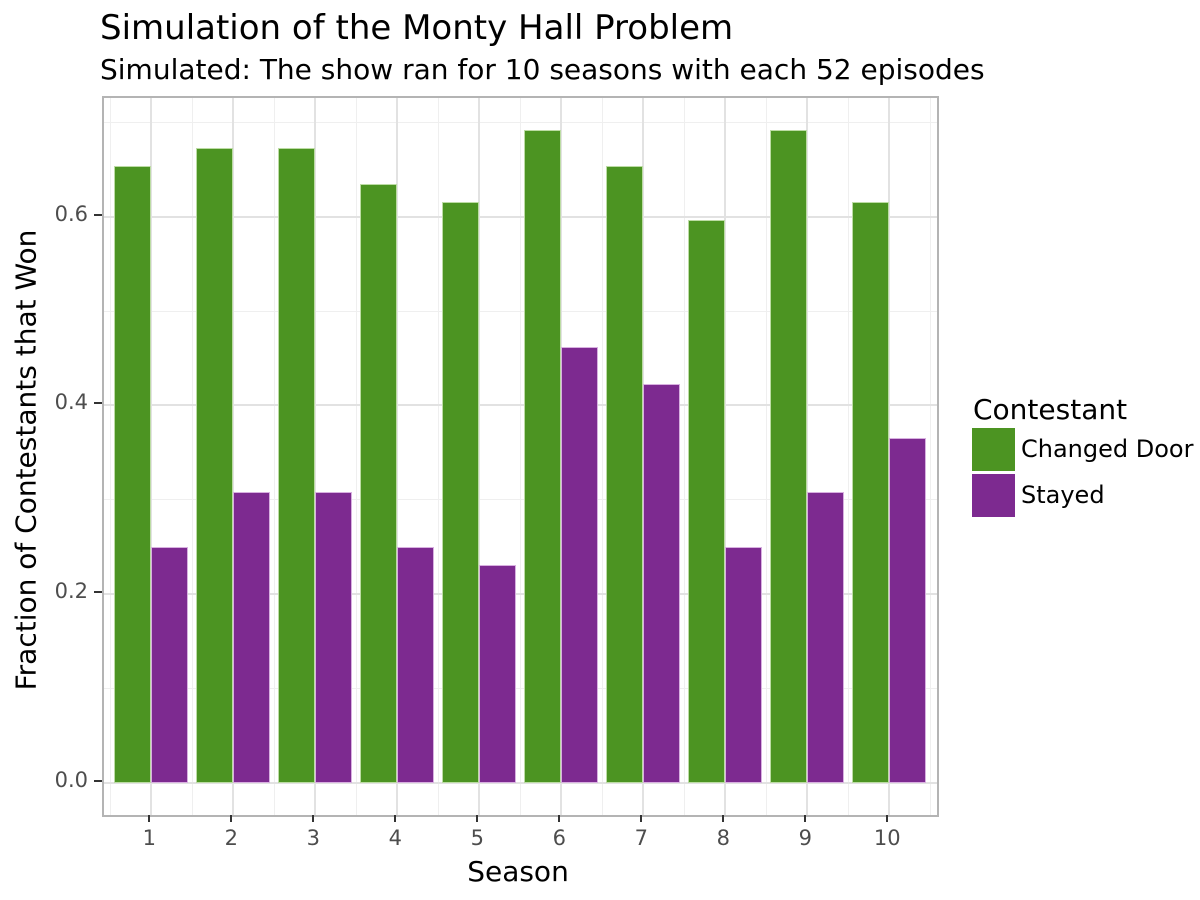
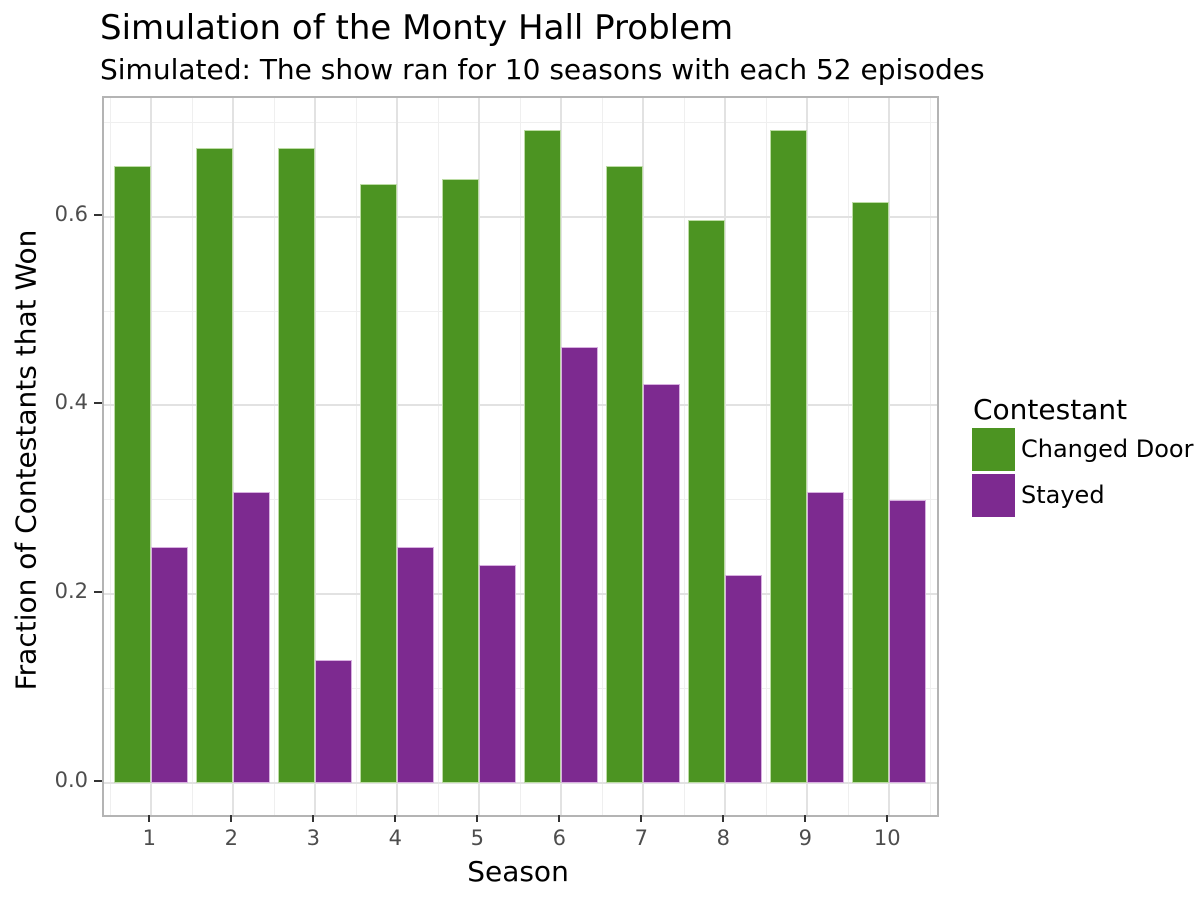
Stayed/3: 0.31 -> 0.13
Changed Door/5: 0.61 -> 0.64
Stayed/8: 0.25 -> 0.22
Stayed/10: 0.36 -> 0.30
